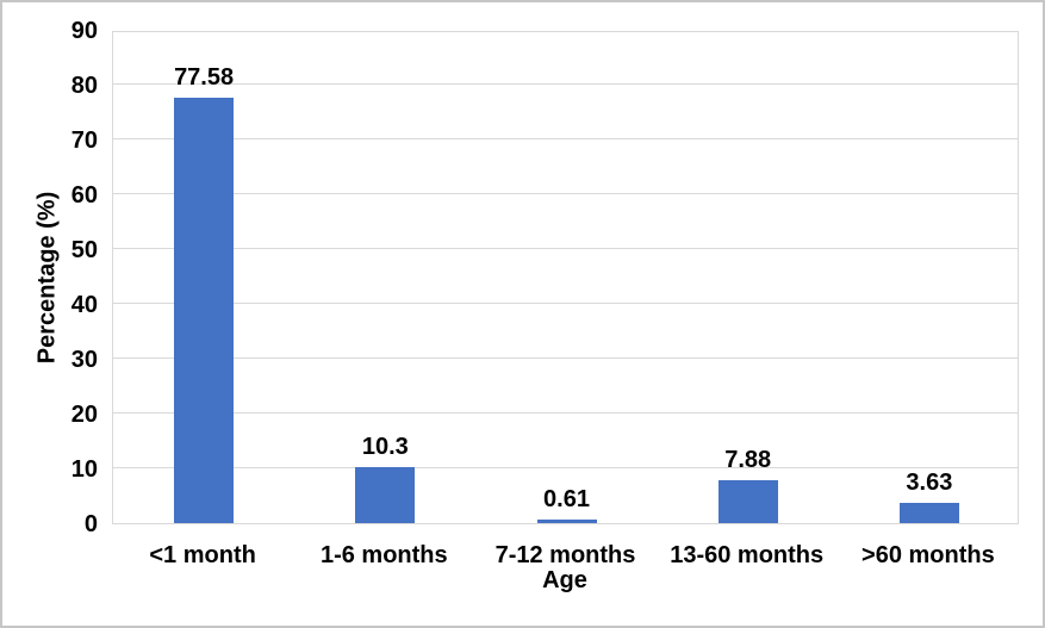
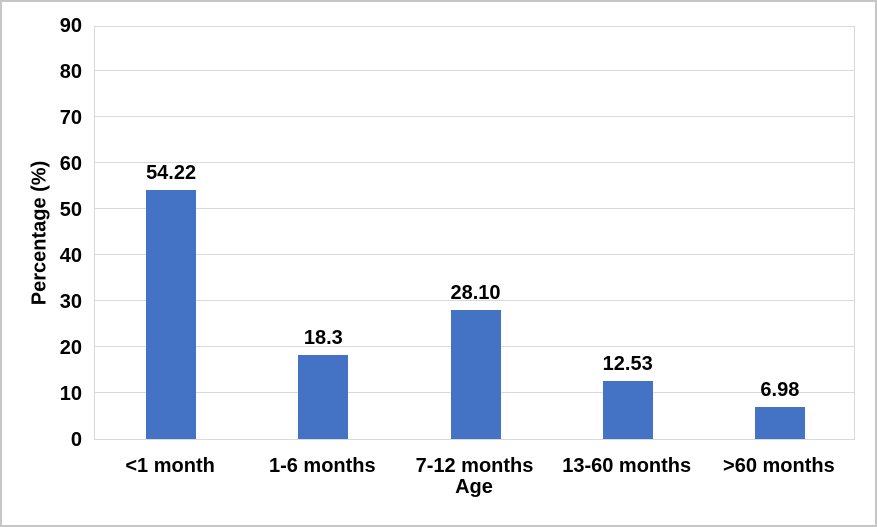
<1 month: 77.58 -> 54.22
1-6 months: 10.3 -> 18.3
7-12 months: 0.61 -> 28.10
13-60 months: 7.88 -> 12.53
>60 months: 3.63 -> 6.98
